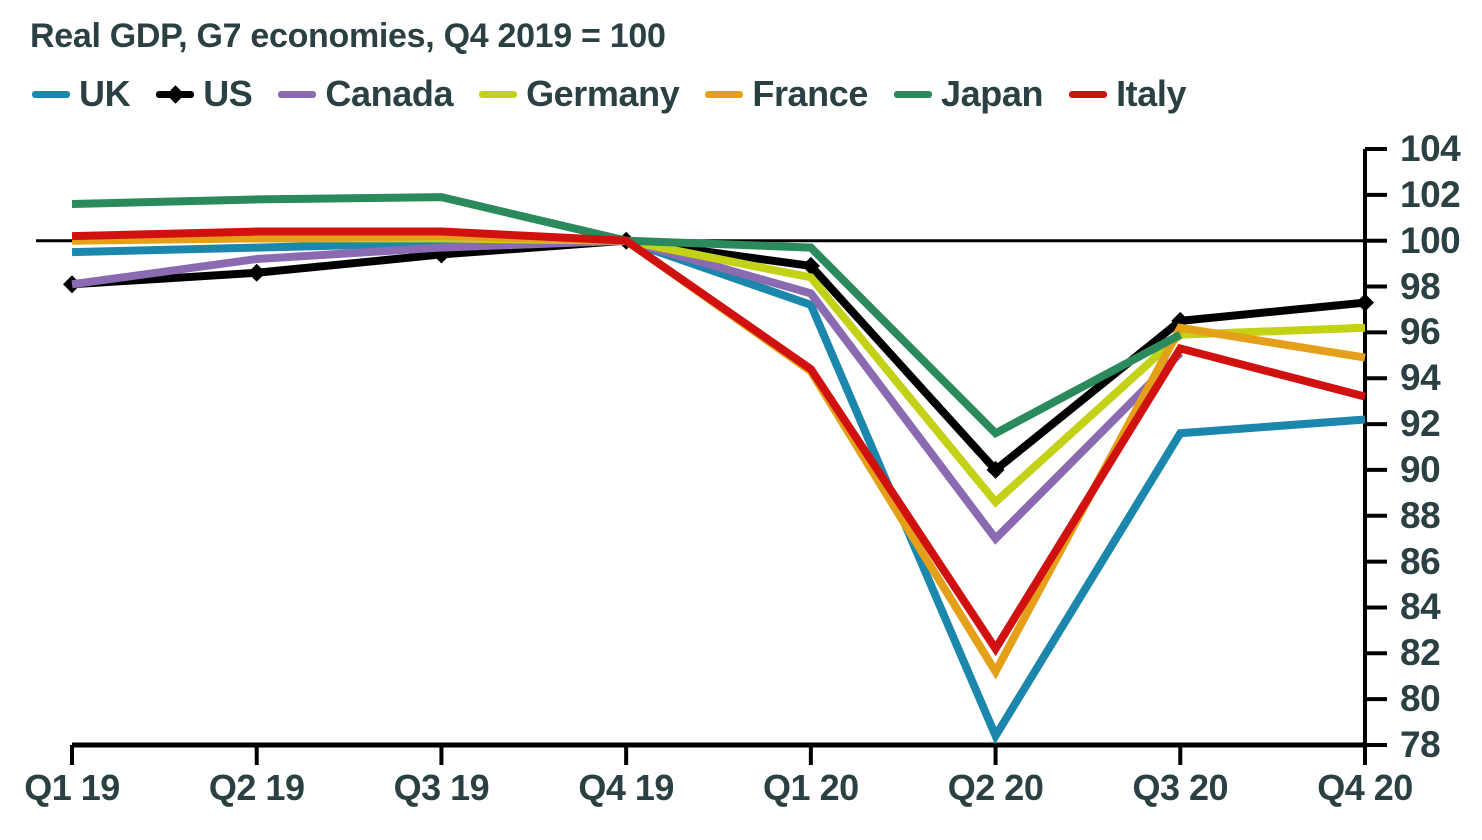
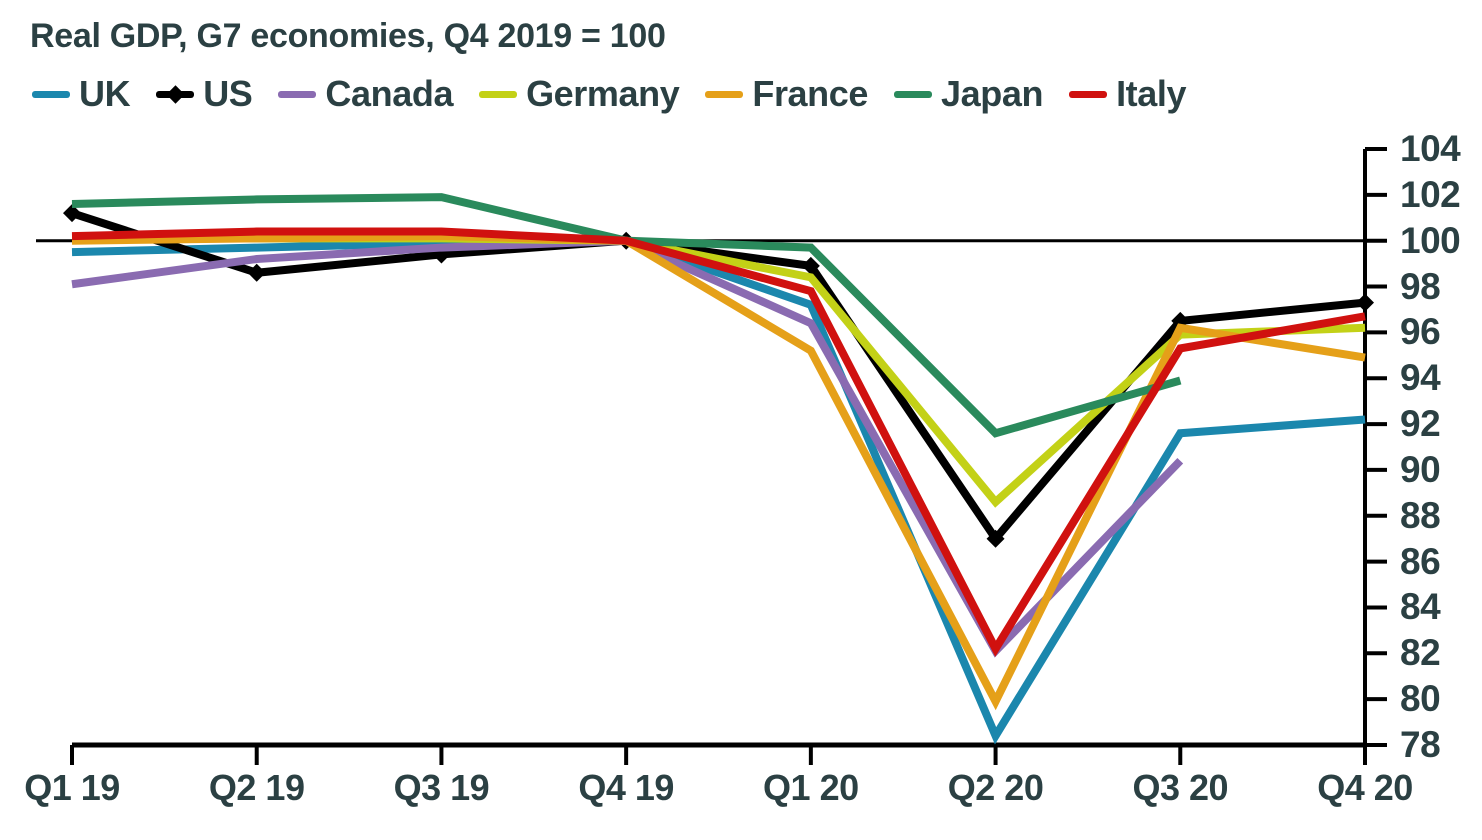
US/Q1 19: 98.1 -> 101.2
Canada/Q1 20: 97.7 -> 96.4
France/Q1 20: 94.3 -> 95.2
Italy/Q1 20: 94.4 -> 97.8
US/Q2 20: 90.0 -> 87.0
Canada/Q2 20: 87.0 -> 82.1
France/Q2 20: 81.2 -> 79.9
Canada/Q3 20: 95.1 -> 90.4
Japan/Q3 20: 95.9 -> 93.9
Italy/Q4 20: 93.2 -> 96.7
